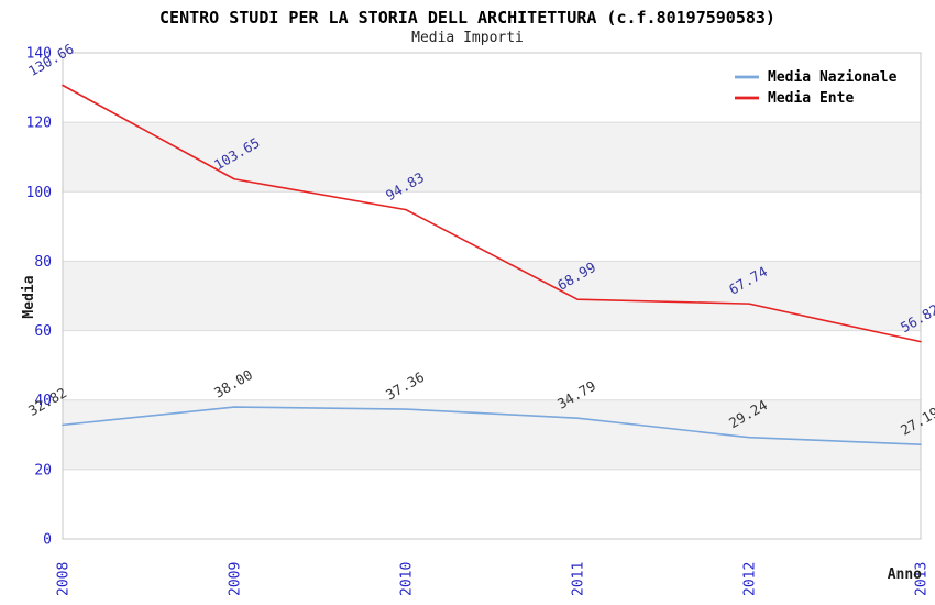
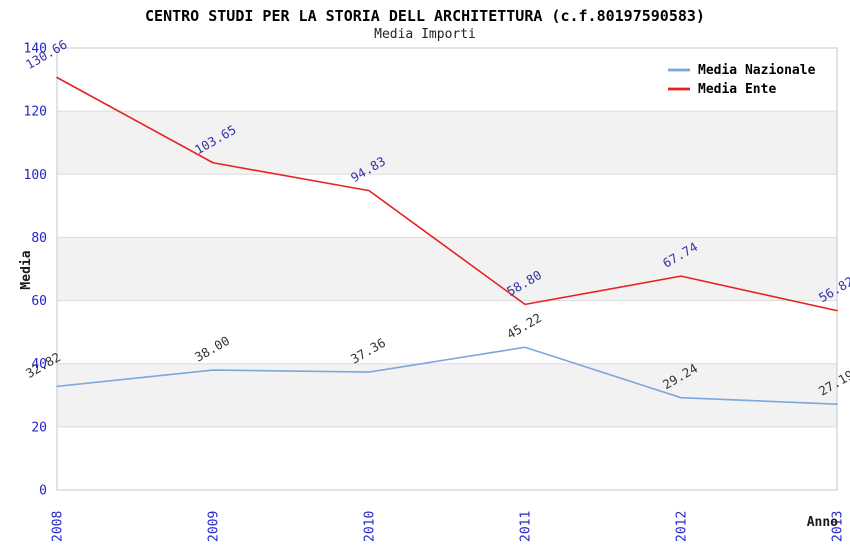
Media Nazionale/2011: 34.79 -> 45.22
Media Ente/2011: 68.99 -> 58.80
